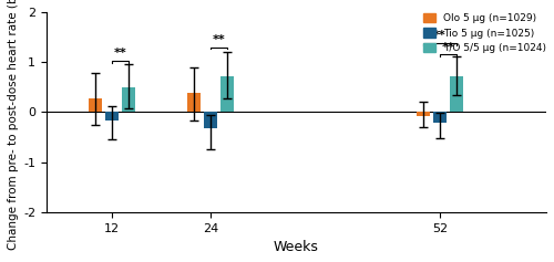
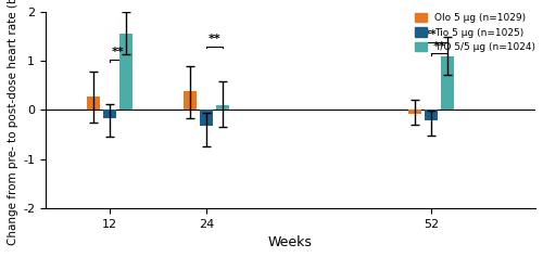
T/O 5/5 μg (n=1024)/12: 0.50 -> 1.55
T/O 5/5 μg (n=1024)/24: 0.72 -> 0.10
T/O 5/5 μg (n=1024)/52: 0.72 -> 1.10
